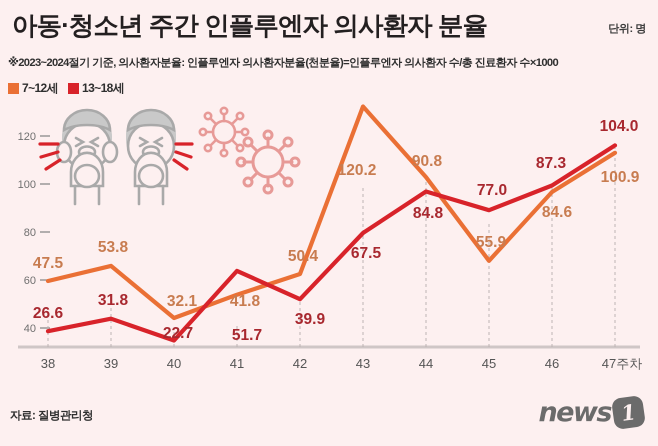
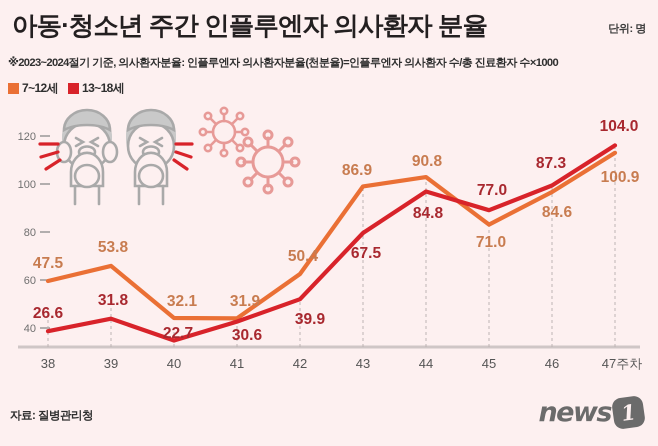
7~12세/41: 41.8 -> 31.9
13~18세/41: 51.7 -> 30.6
7~12세/43: 120.2 -> 86.9
7~12세/45: 55.9 -> 71.0
